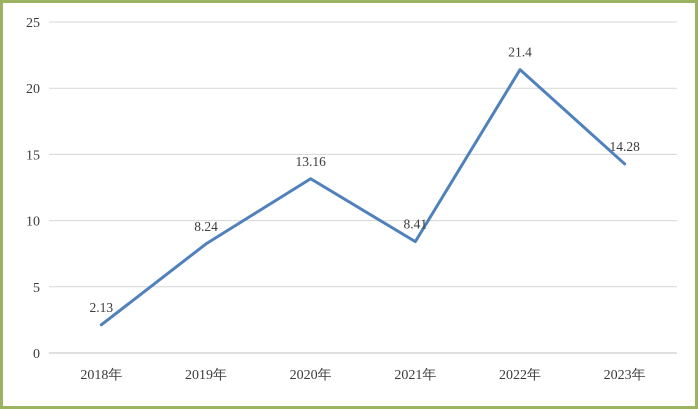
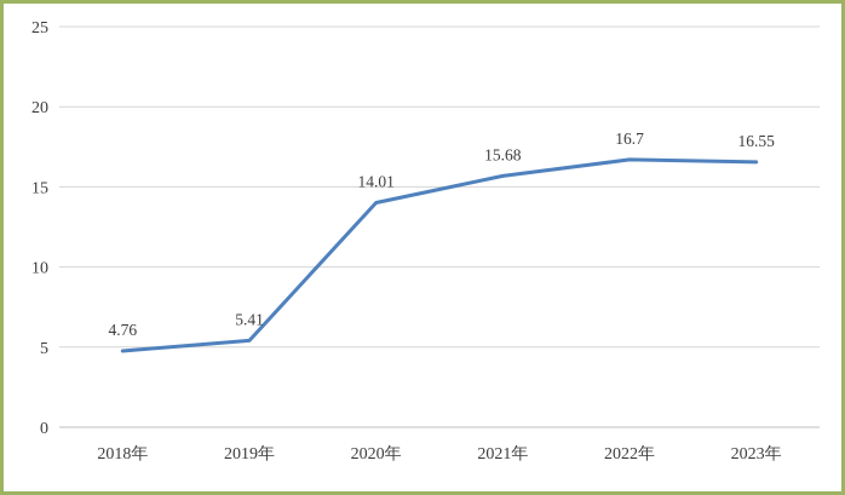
2018年: 2.13 -> 4.76
2019年: 8.24 -> 5.41
2020年: 13.16 -> 14.01
2021年: 8.41 -> 15.68
2022年: 21.4 -> 16.7
2023年: 14.28 -> 16.55
